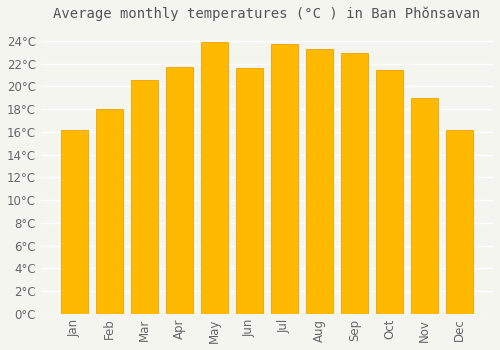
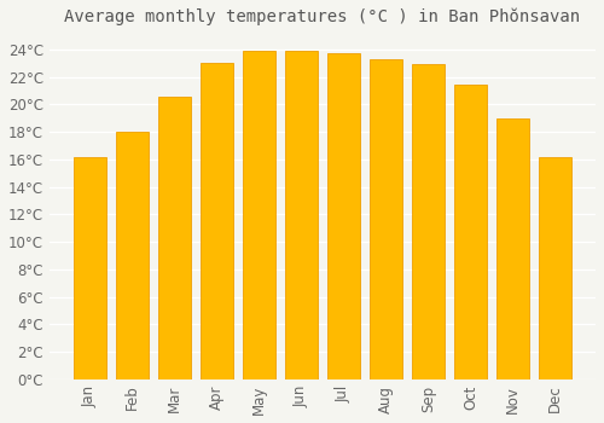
Apr: 21.7°C -> 23.0°C
Jun: 21.6°C -> 23.9°C
